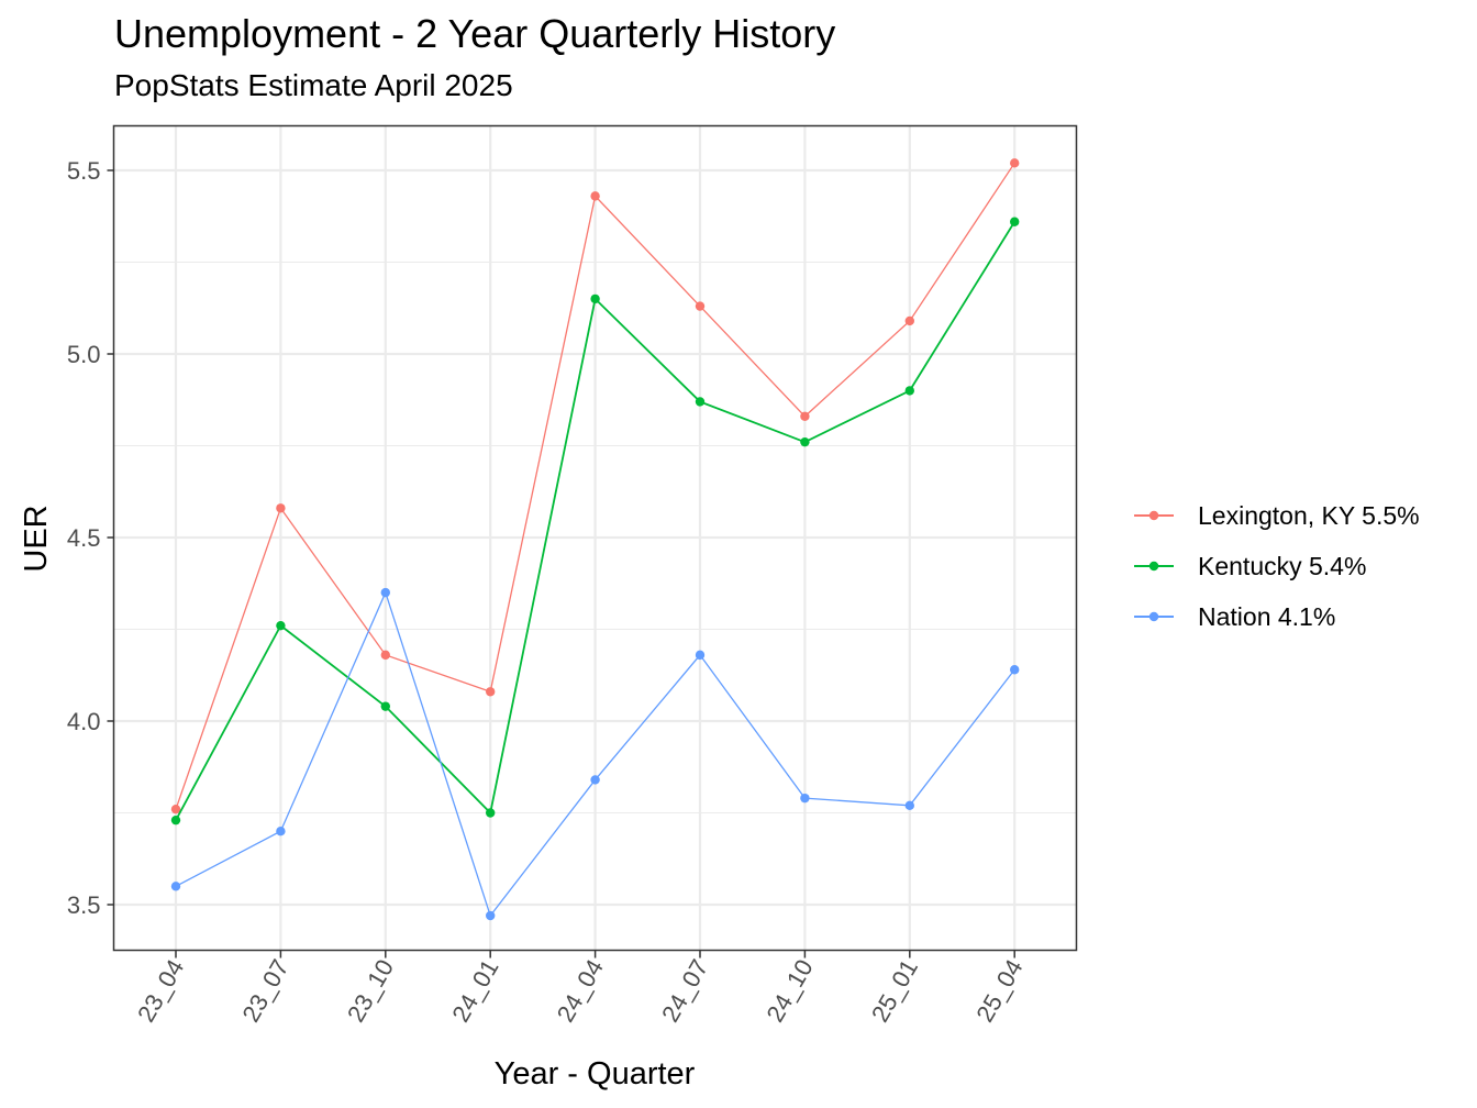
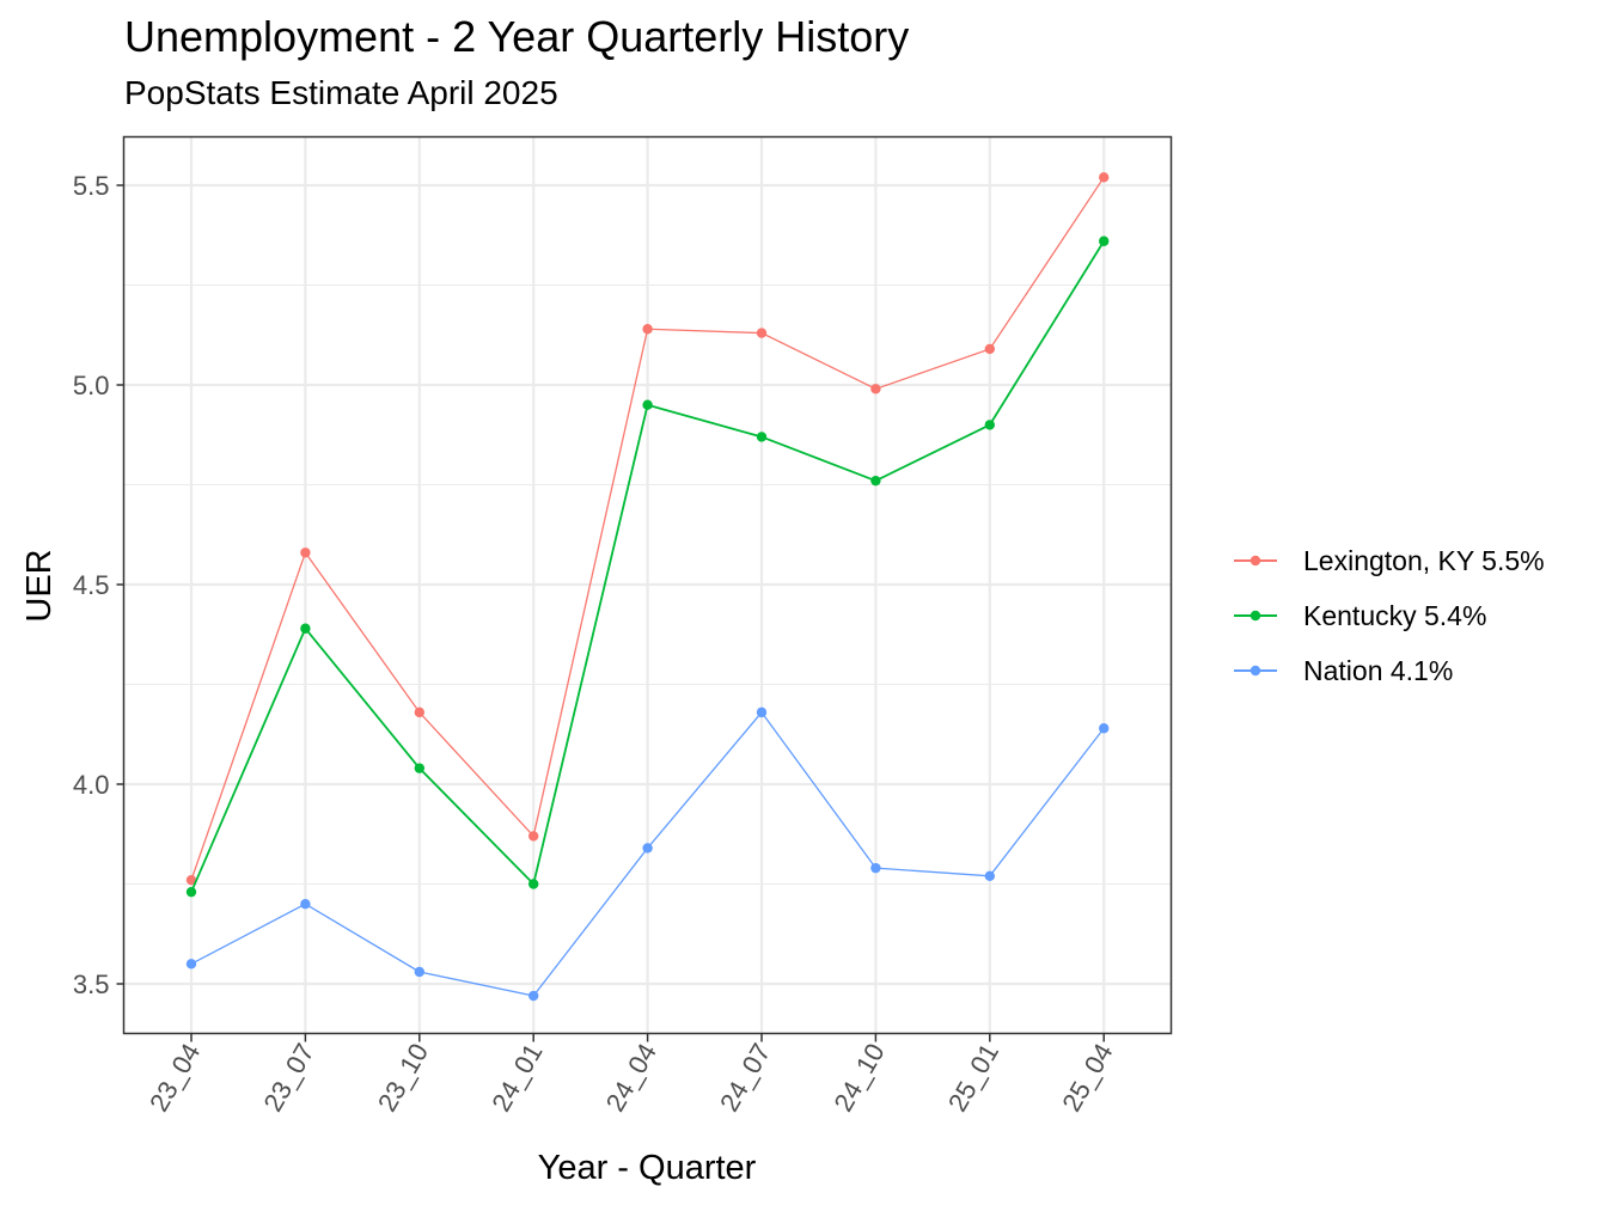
Kentucky 5.4%/23_07: 4.26 -> 4.39
Nation 4.1%/23_10: 4.35 -> 3.53
Lexington, KY 5.5%/24_01: 4.08 -> 3.87
Lexington, KY 5.5%/24_04: 5.43 -> 5.14
Kentucky 5.4%/24_04: 5.15 -> 4.95
Lexington, KY 5.5%/24_10: 4.83 -> 4.99
